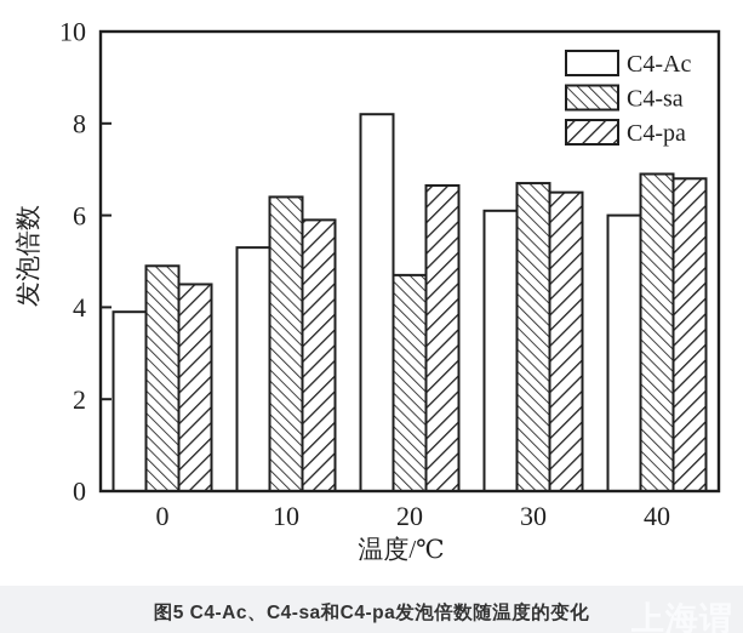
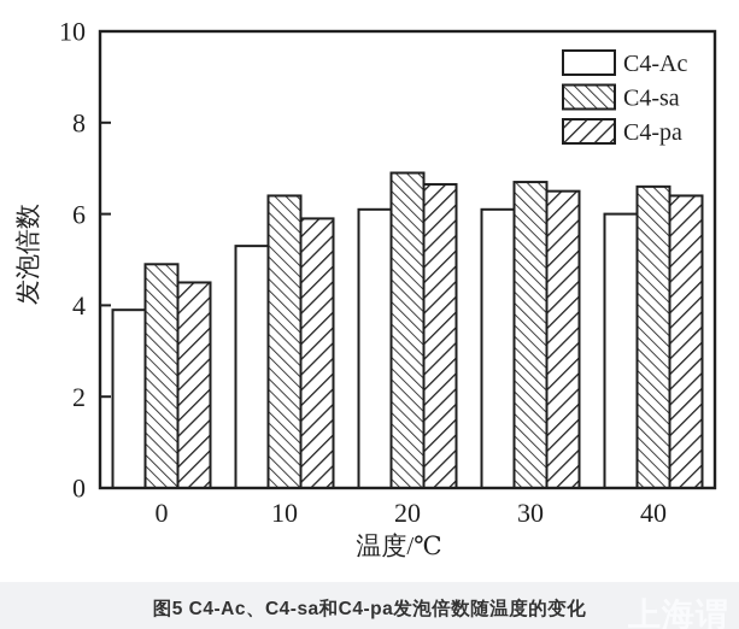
C4-Ac/20: 8.2 -> 6.1
C4-sa/20: 4.7 -> 6.9
C4-sa/40: 6.9 -> 6.6
C4-pa/40: 6.8 -> 6.4
